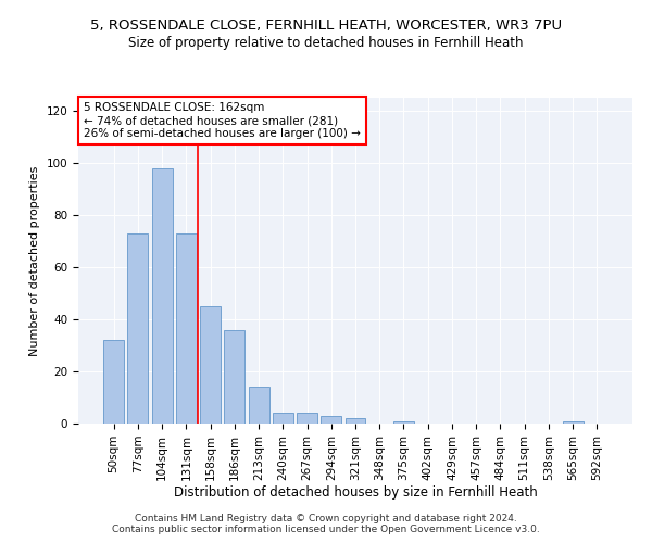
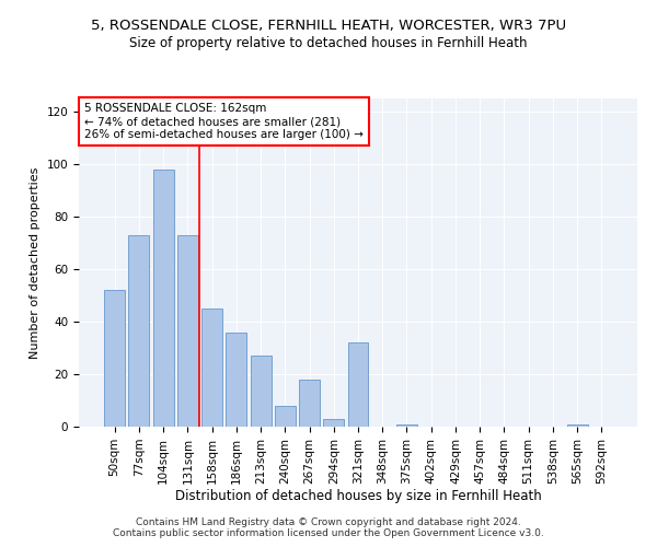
50sqm: 32 -> 52
213sqm: 14 -> 27
240sqm: 4 -> 8
267sqm: 4 -> 18
321sqm: 2 -> 32
